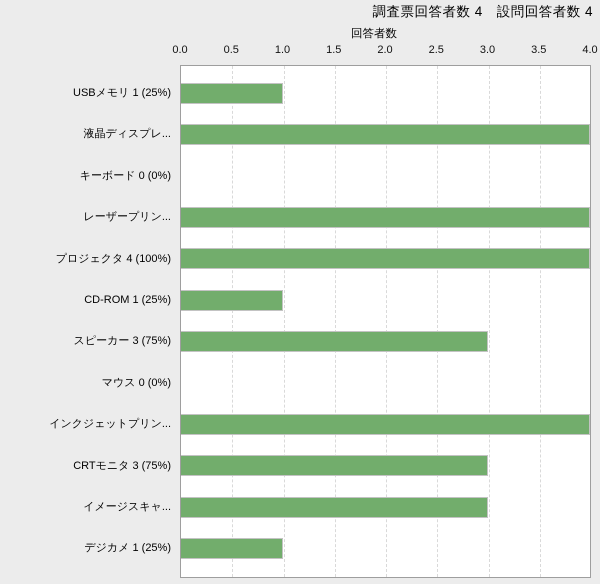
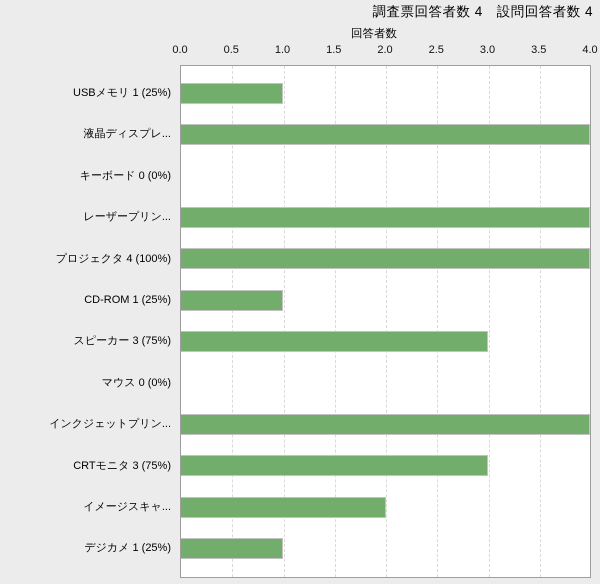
イメージスキャ...: 3 -> 2
